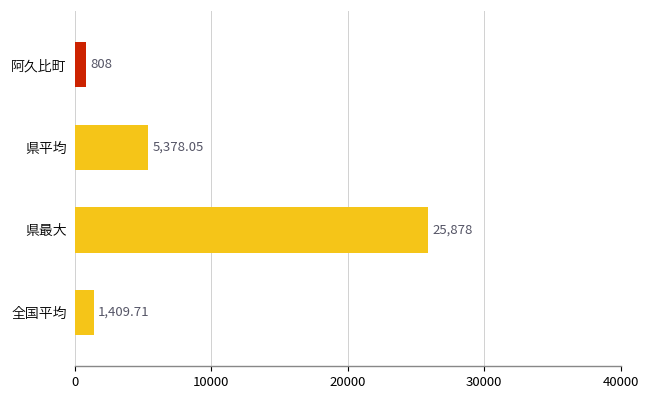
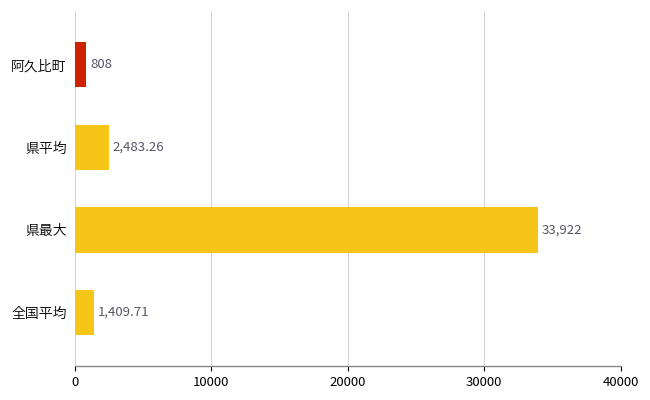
県平均: 5,378.05 -> 2,483.26
県最大: 25,878 -> 33,922
